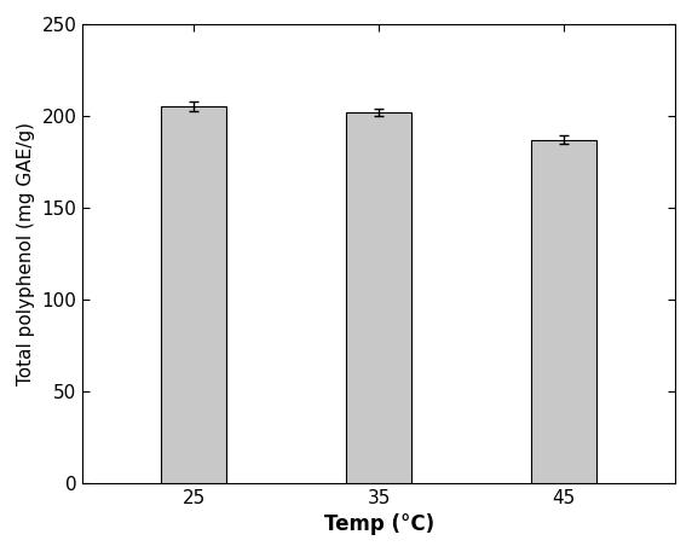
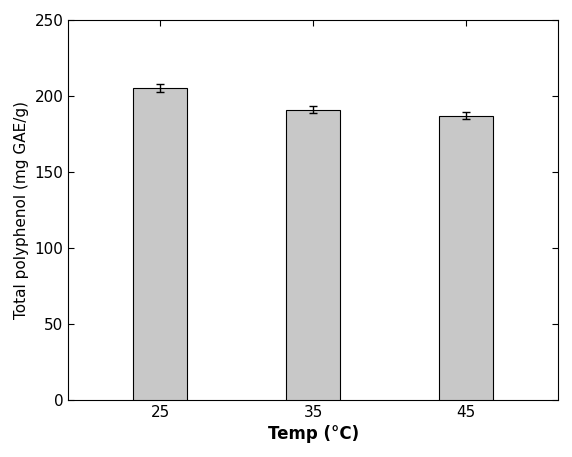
35: 202 -> 191
